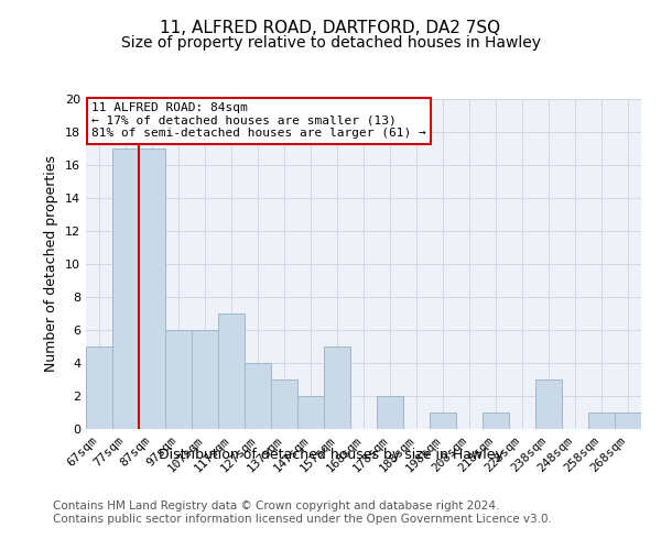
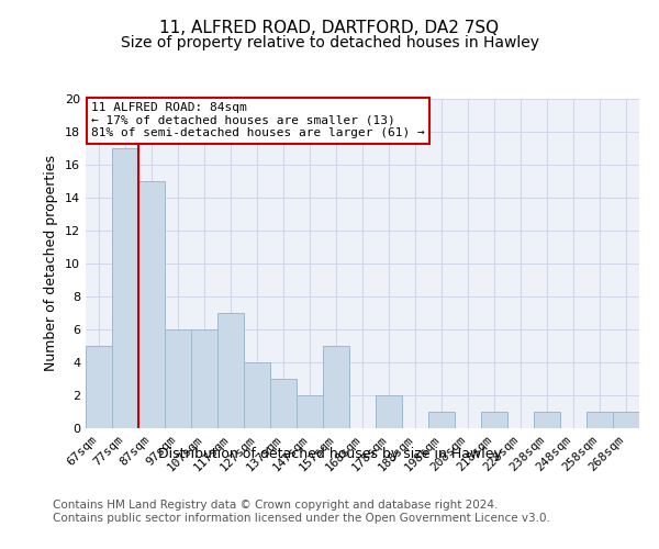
87sqm: 17 -> 15
238sqm: 3 -> 1
